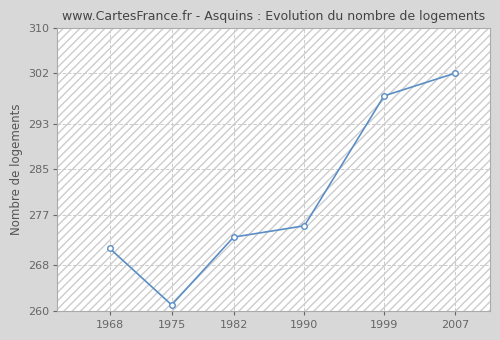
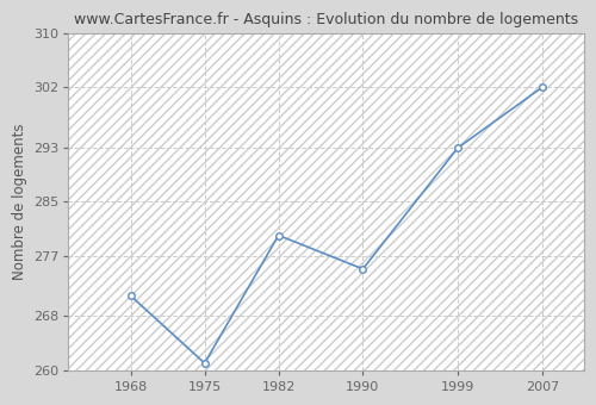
1982: 273 -> 280
1999: 298 -> 293
